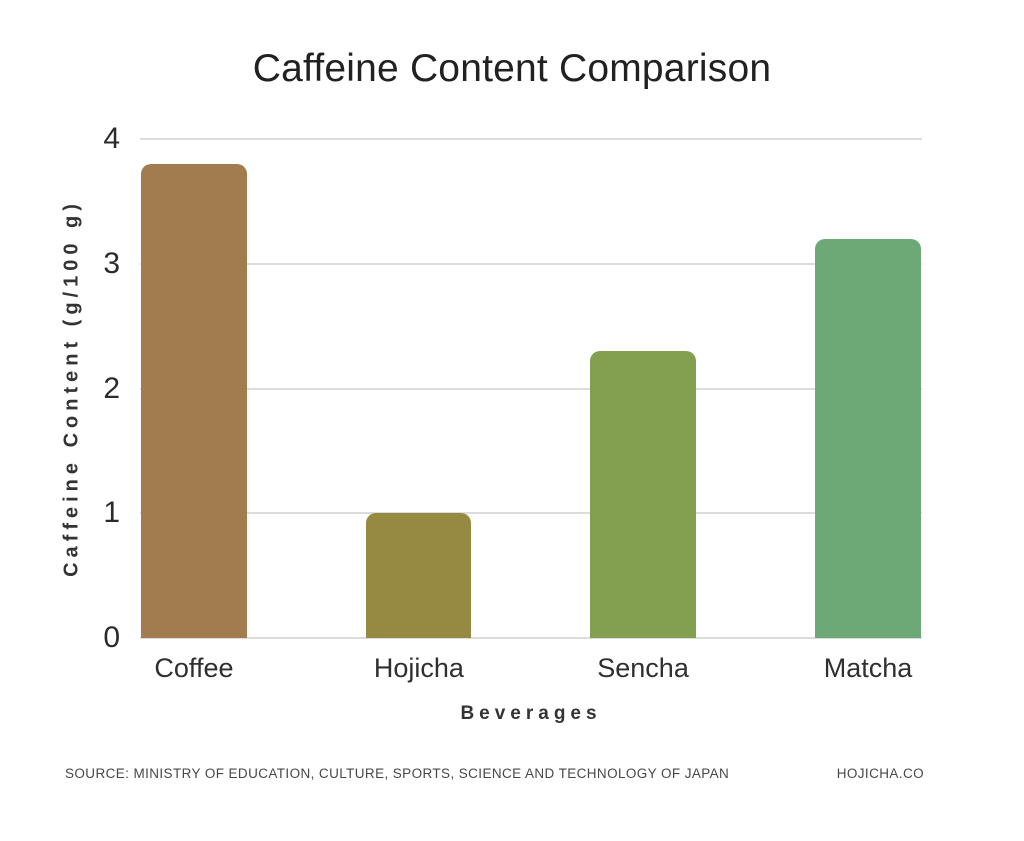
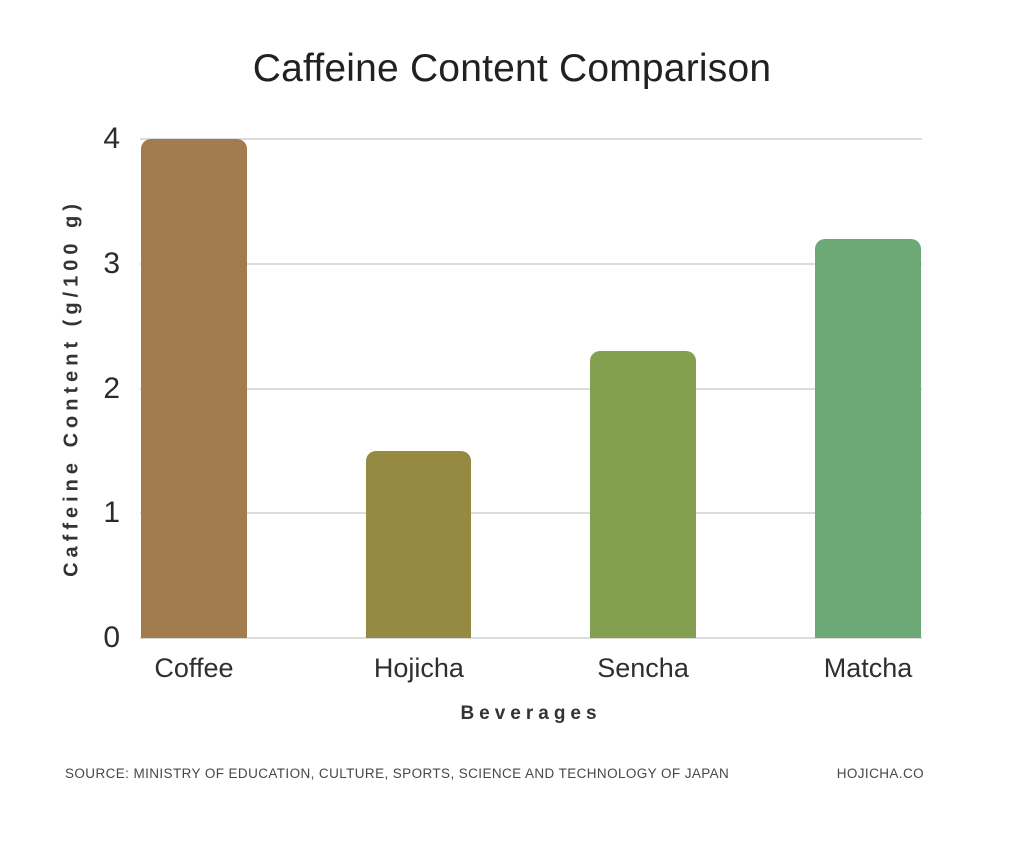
Coffee: 3.8 -> 4.0
Hojicha: 1.0 -> 1.5
